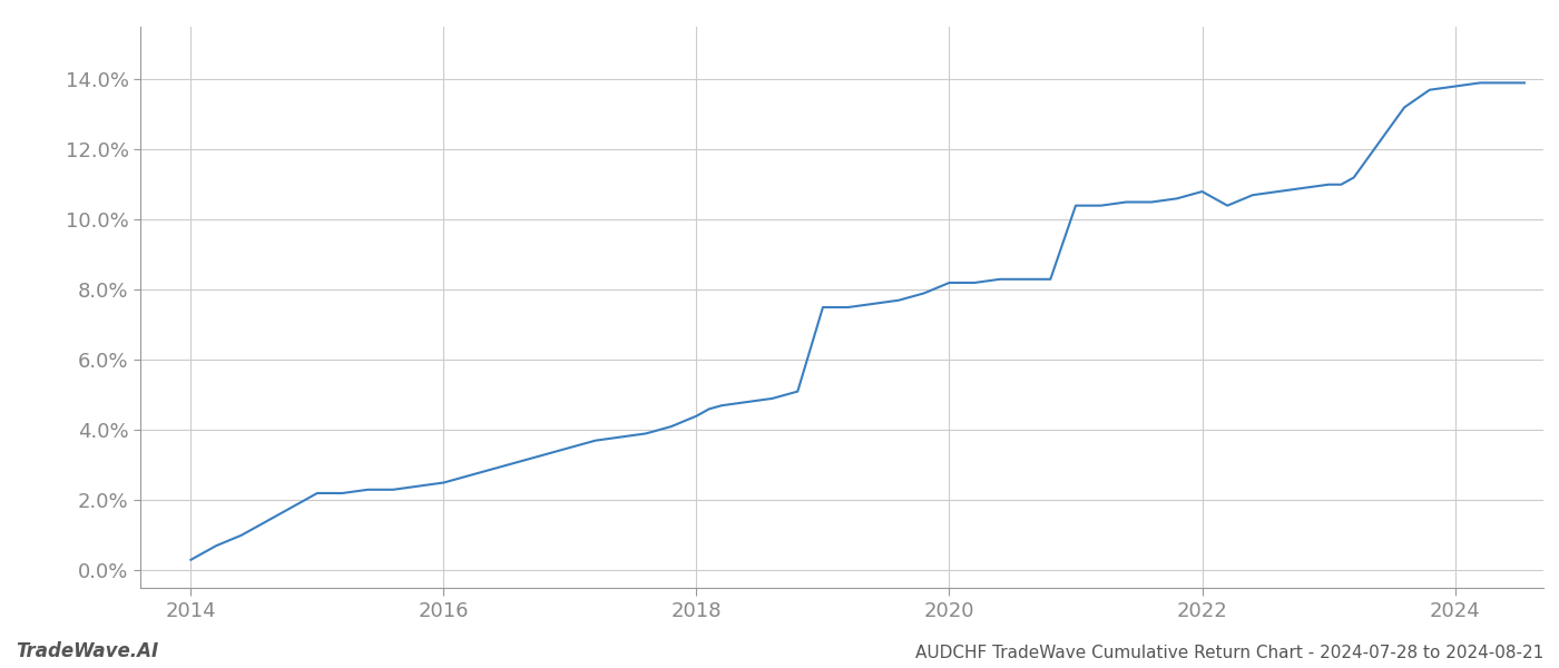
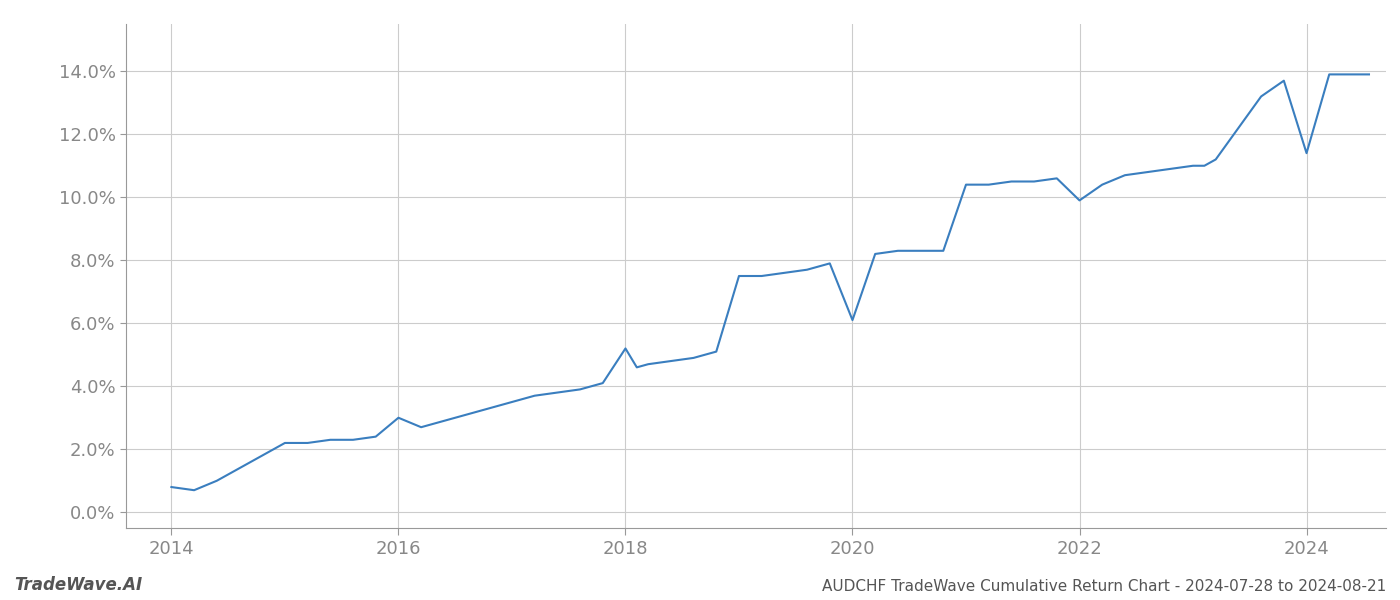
2014: 0.3% -> 0.8%
2016: 2.5% -> 3.0%
2018: 4.4% -> 5.2%
2020: 8.2% -> 6.1%
2022: 10.8% -> 9.9%
2024: 13.8% -> 11.4%
